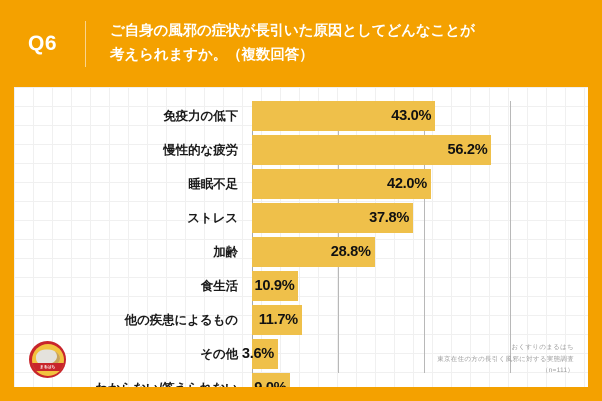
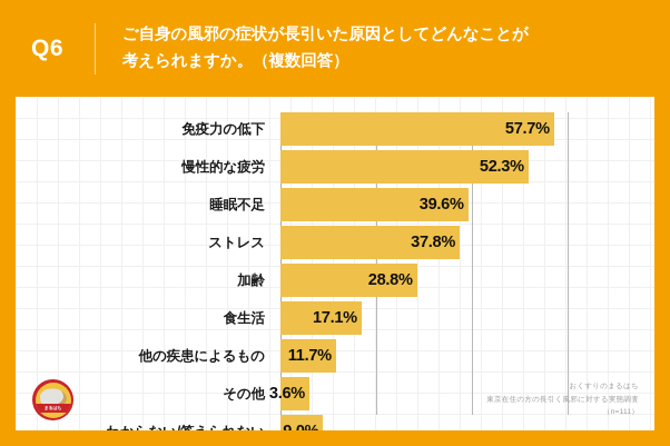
免疫力の低下: 43.0% -> 57.7%
慢性的な疲労: 56.2% -> 52.3%
睡眠不足: 42.0% -> 39.6%
食生活: 10.9% -> 17.1%
